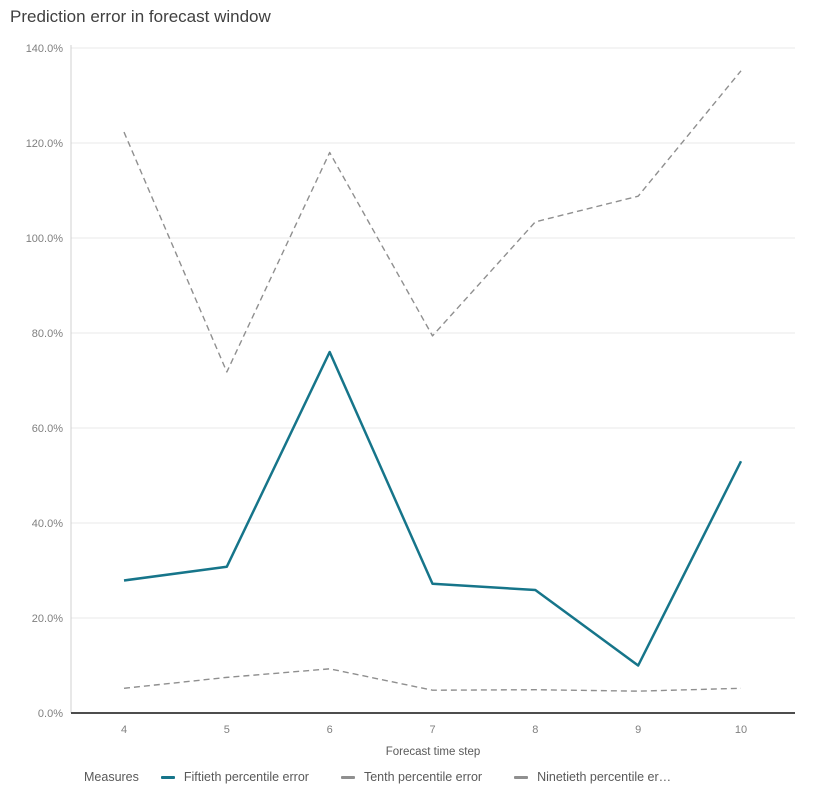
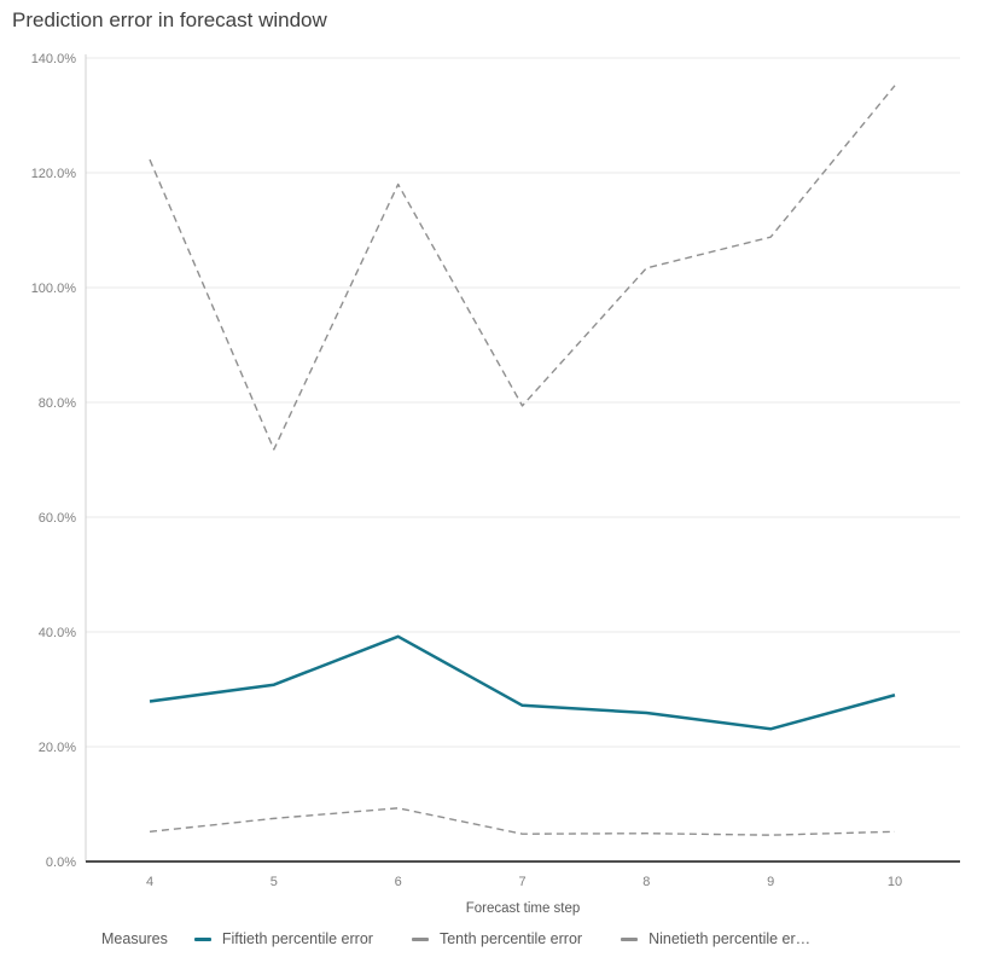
Fiftieth percentile error/6: 76% -> 39%
Fiftieth percentile error/9: 10% -> 23%
Fiftieth percentile error/10: 53% -> 29%
